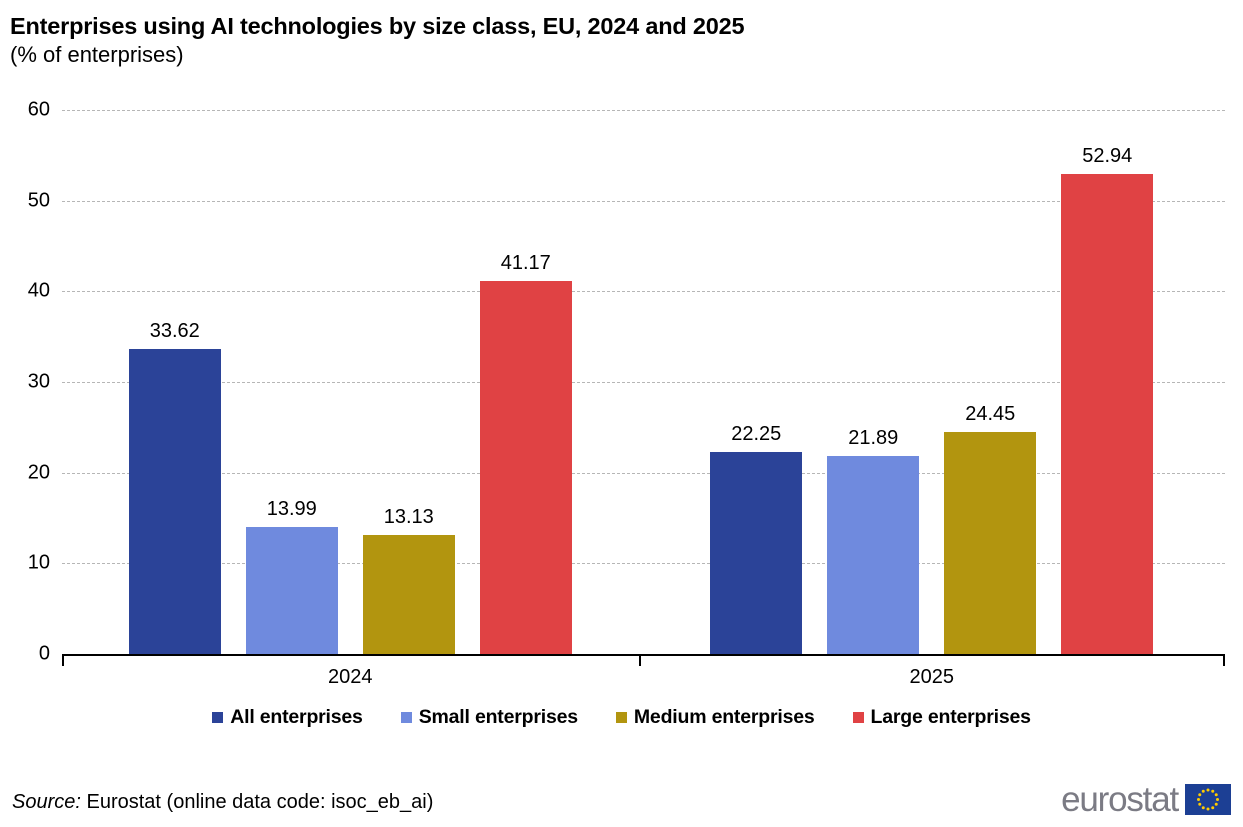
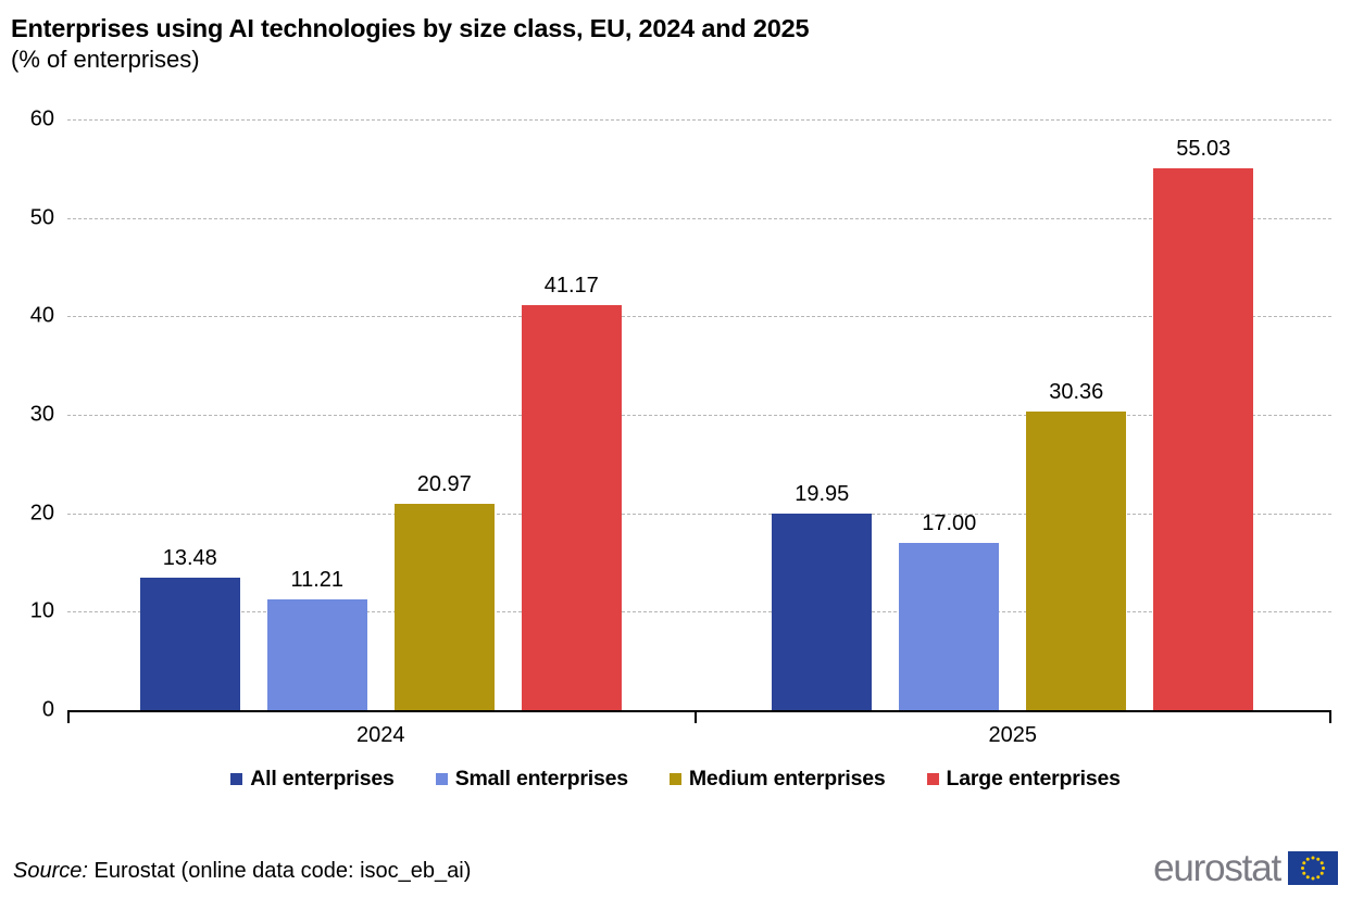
All enterprises/2024: 33.62 -> 13.48
Small enterprises/2024: 13.99 -> 11.21
Medium enterprises/2024: 13.13 -> 20.97
All enterprises/2025: 22.25 -> 19.95
Small enterprises/2025: 21.89 -> 17.00
Medium enterprises/2025: 24.45 -> 30.36
Large enterprises/2025: 52.94 -> 55.03
